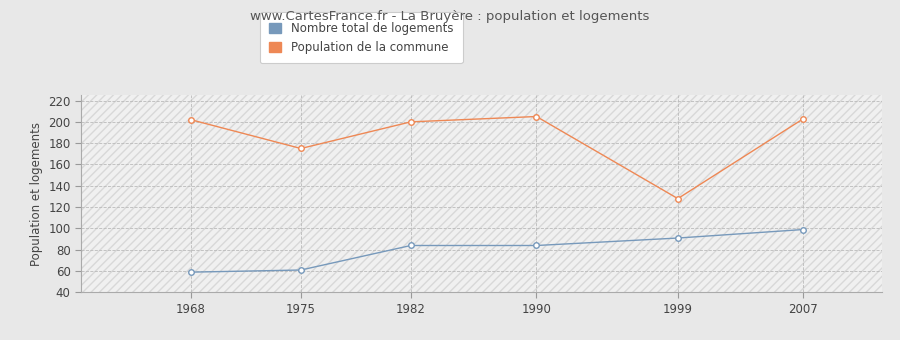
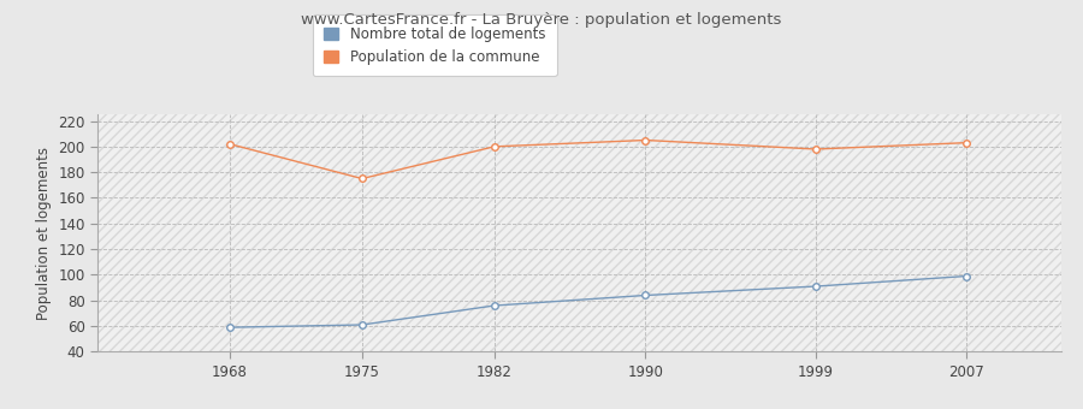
Nombre total de logements/1982: 84 -> 76
Population de la commune/1999: 128 -> 198
